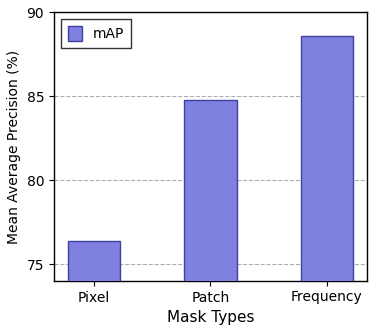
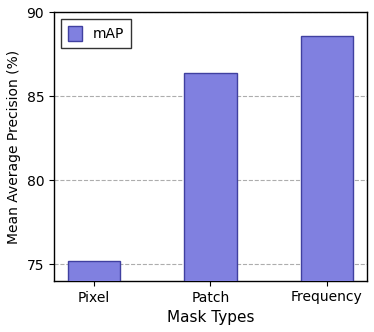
Pixel: 76.4 -> 75.2
Patch: 84.8 -> 86.4
